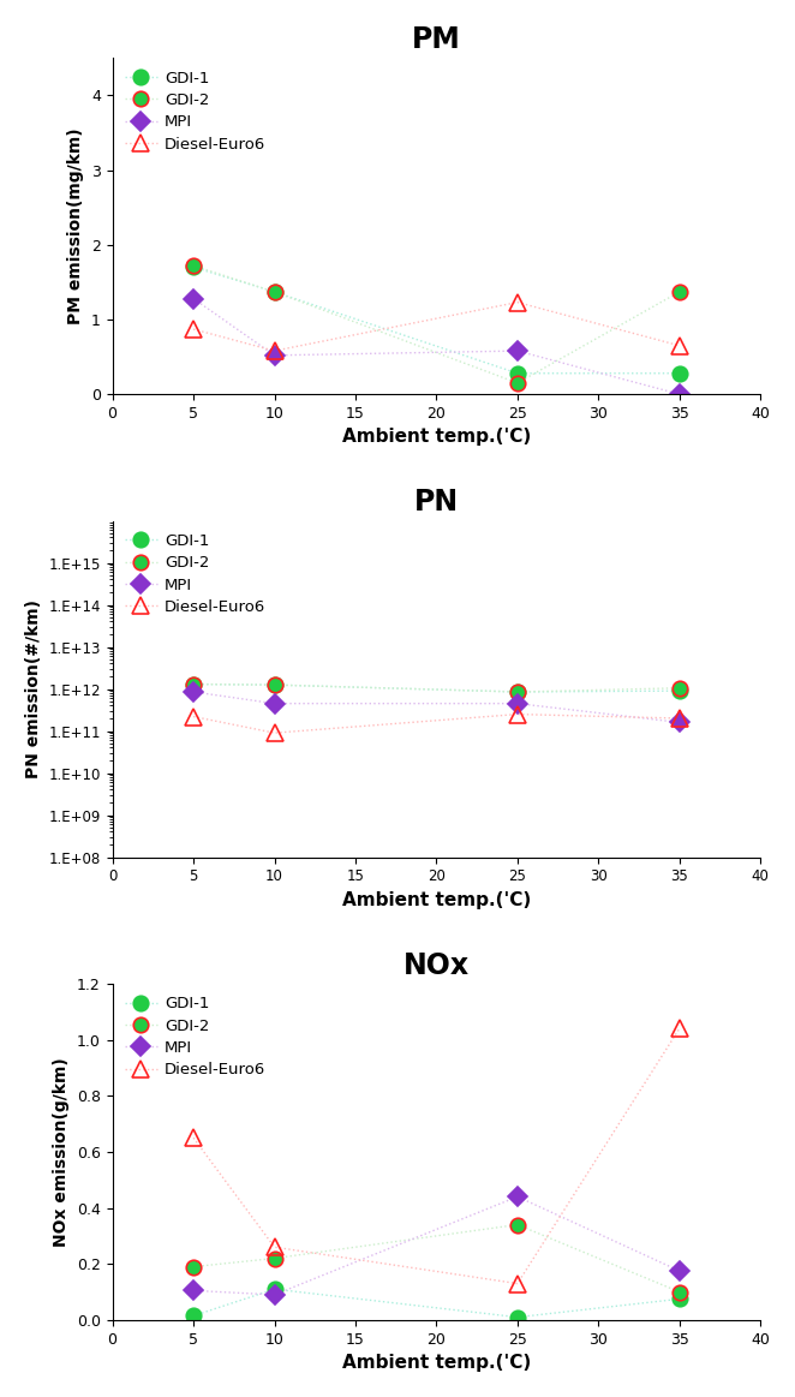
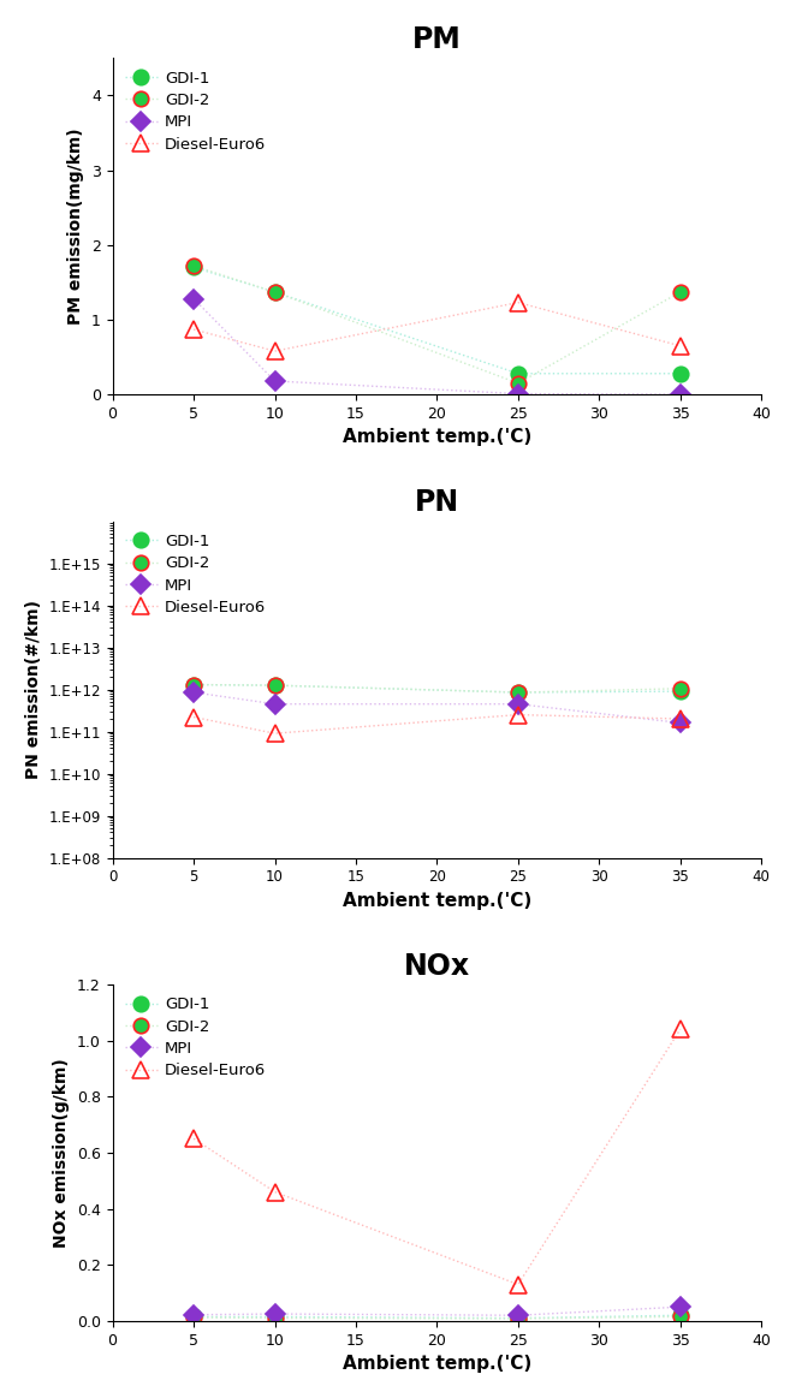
PM/MPI/10: 0.52 -> 0.18
PM/MPI/25: 0.58 -> 0.01
NOx/GDI-2/5: 0.190 -> 0.012
NOx/MPI/5: 0.105 -> 0.022
NOx/GDI-1/10: 0.110 -> 0.015
NOx/GDI-2/10: 0.220 -> 0.010
NOx/MPI/10: 0.090 -> 0.025
NOx/Diesel-Euro6/10: 0.26 -> 0.46
NOx/GDI-2/25: 0.340 -> 0.008
NOx/MPI/25: 0.440 -> 0.020
NOx/GDI-1/35: 0.075 -> 0.020
NOx/GDI-2/35: 0.100 -> 0.015
NOx/MPI/35: 0.175 -> 0.050
